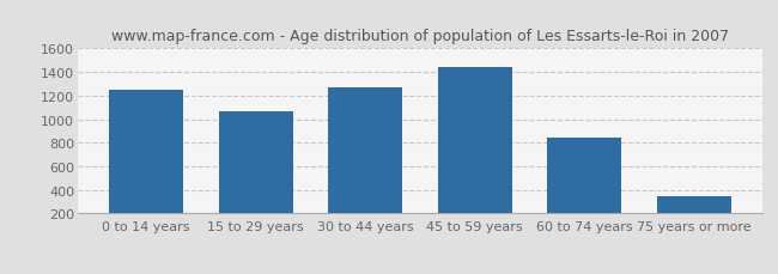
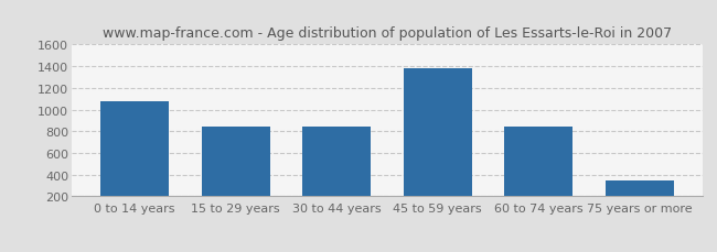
0 to 14 years: 1240 -> 1080
15 to 29 years: 1060 -> 840
30 to 44 years: 1270 -> 840
45 to 59 years: 1440 -> 1380
